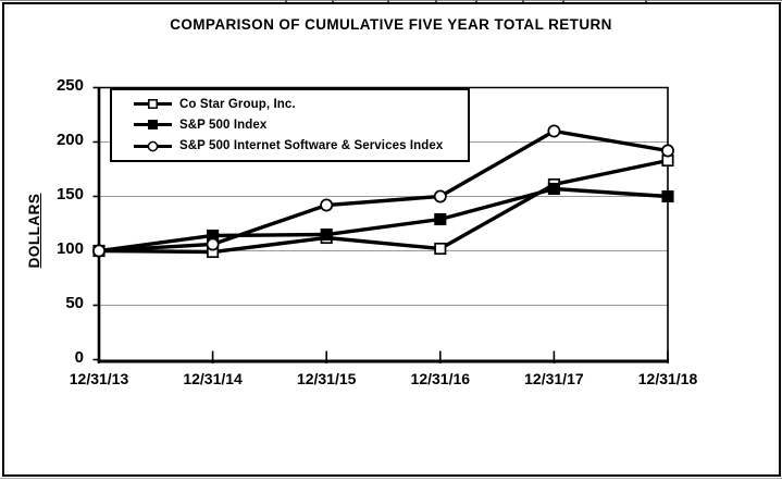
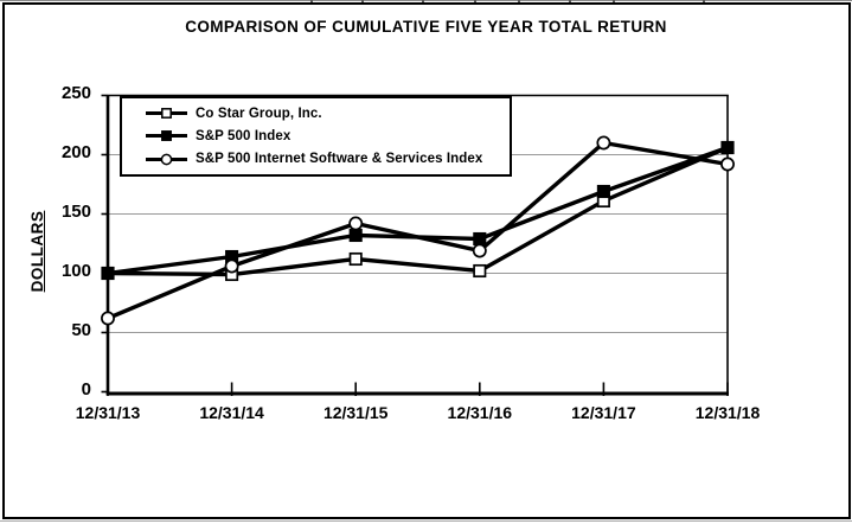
S&P 500 Internet Software & Services Index/12/31/13: 100 -> 62
S&P 500 Index/12/31/15: 115 -> 132
S&P 500 Internet Software & Services Index/12/31/16: 150 -> 119
S&P 500 Index/12/31/17: 157 -> 169
Co Star Group, Inc./12/31/18: 183 -> 206
S&P 500 Index/12/31/18: 150 -> 206
